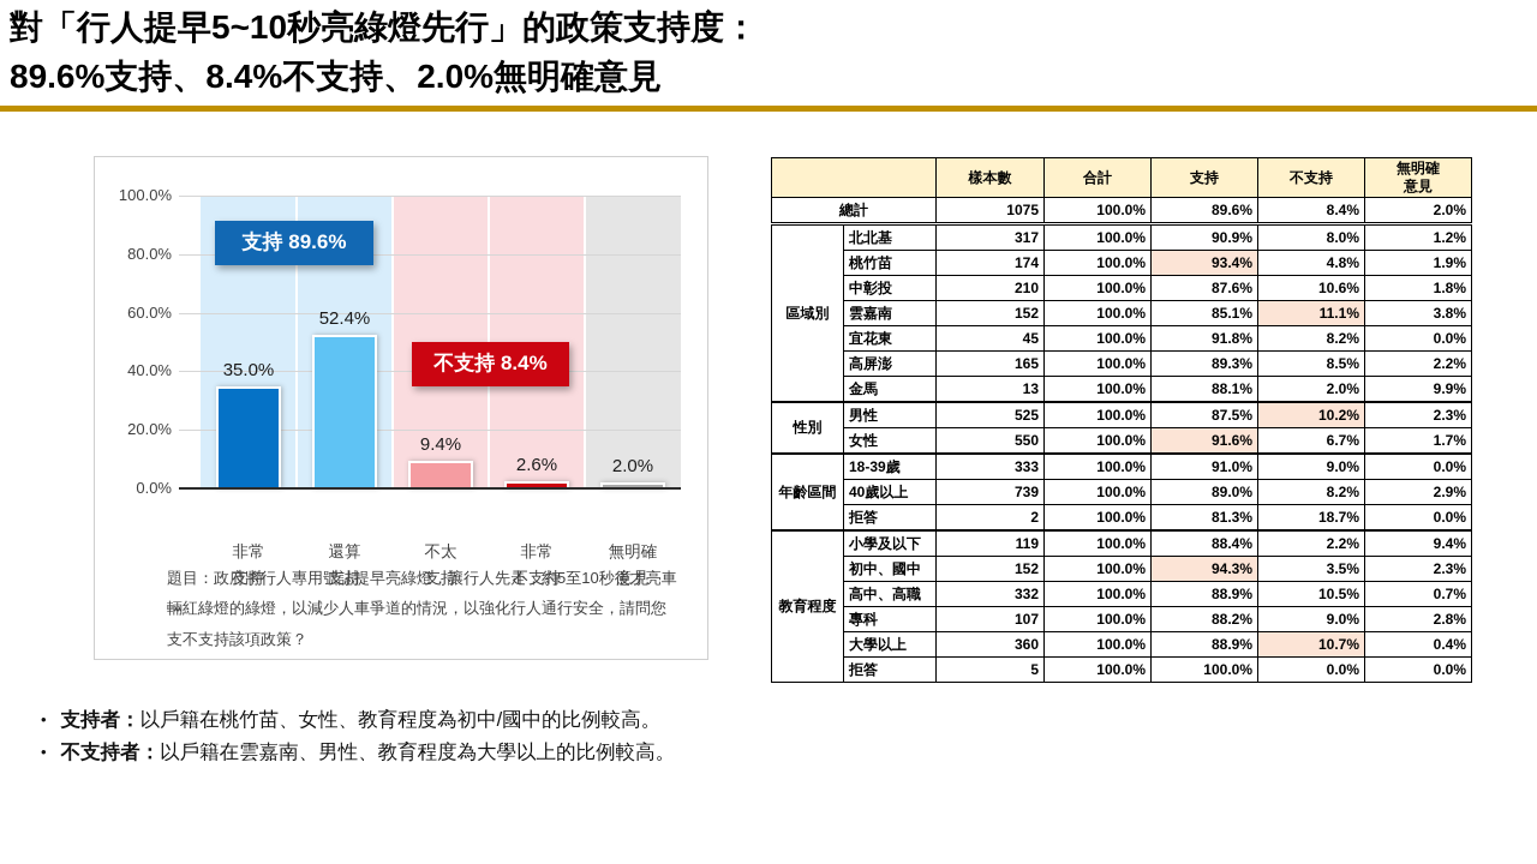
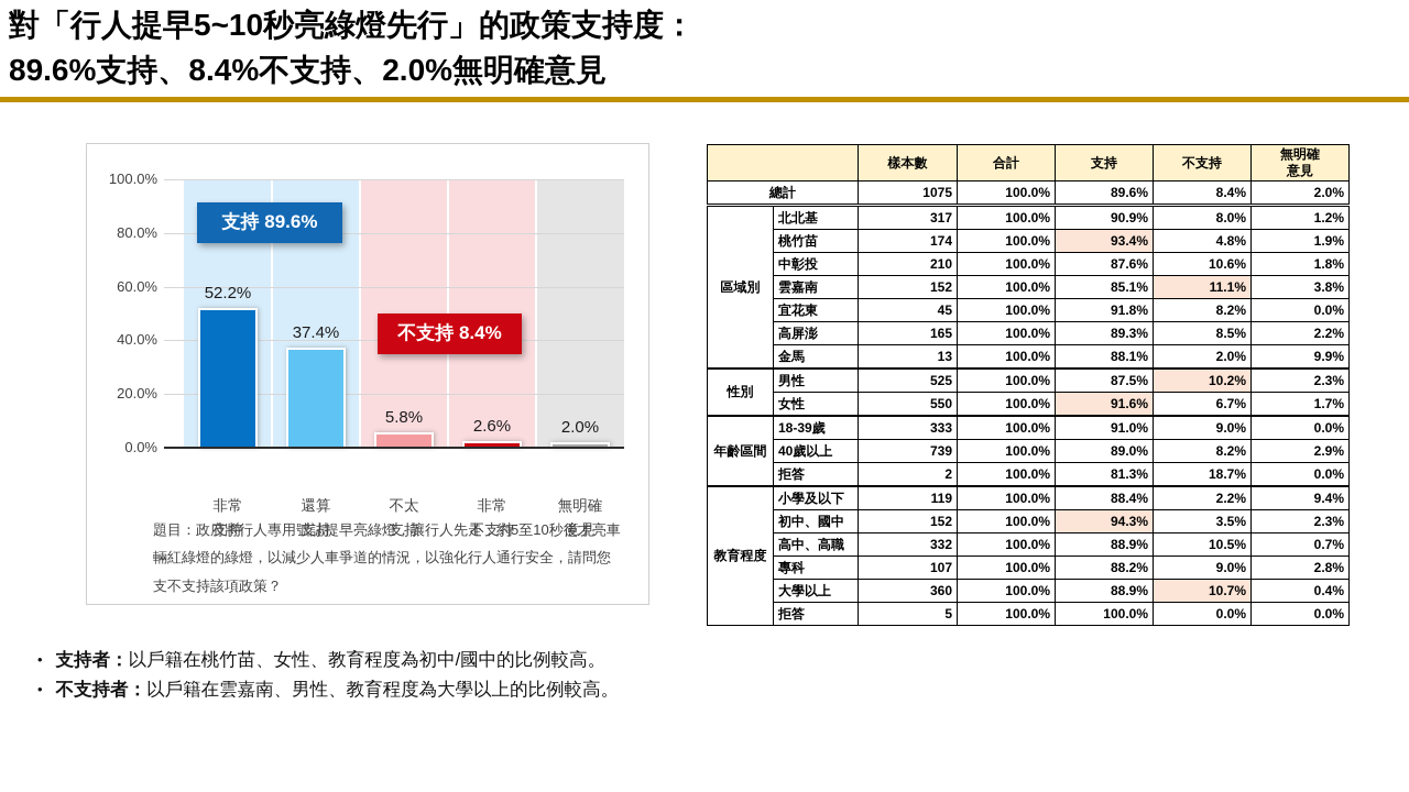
非常支持: 35.0% -> 52.2%
還算支持: 52.4% -> 37.4%
不太支持: 9.4% -> 5.8%
